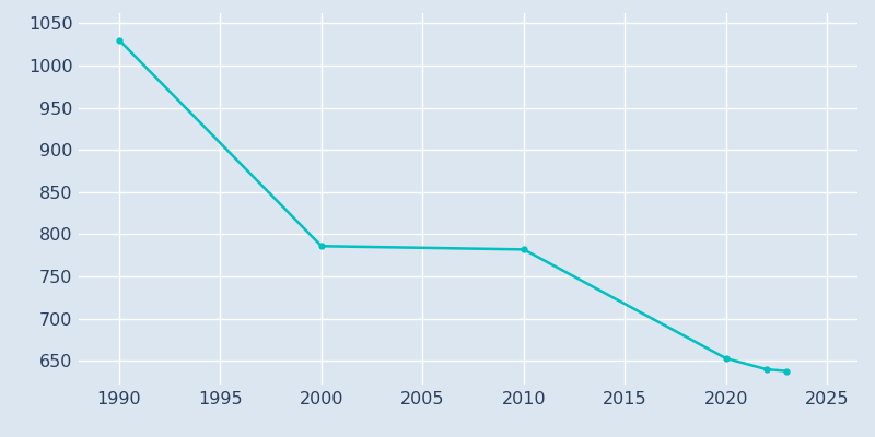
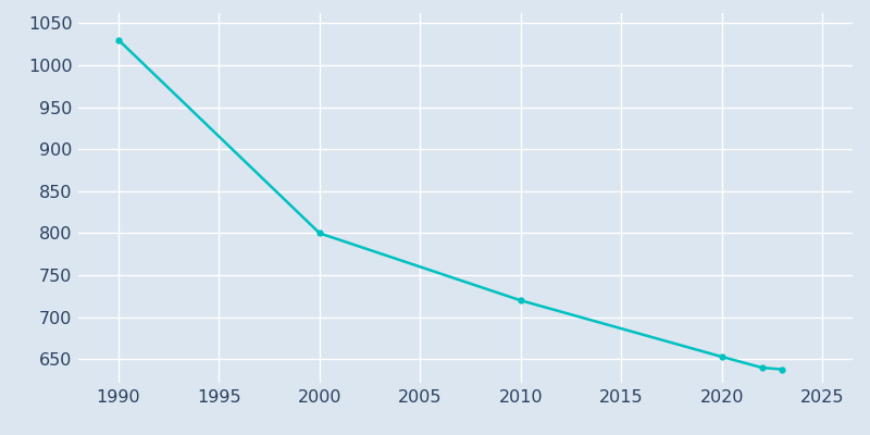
2000: 786 -> 800
2010: 782 -> 720
